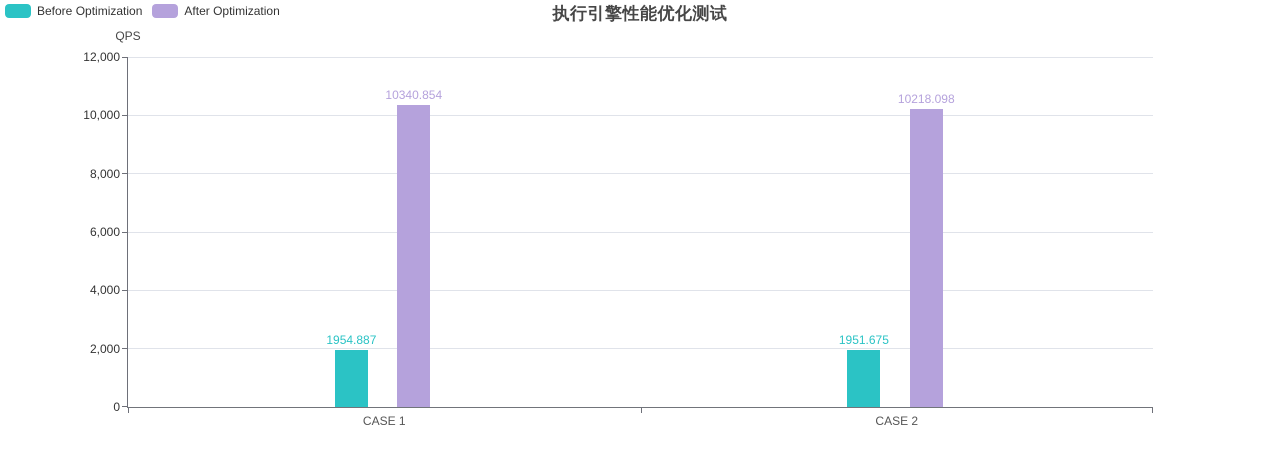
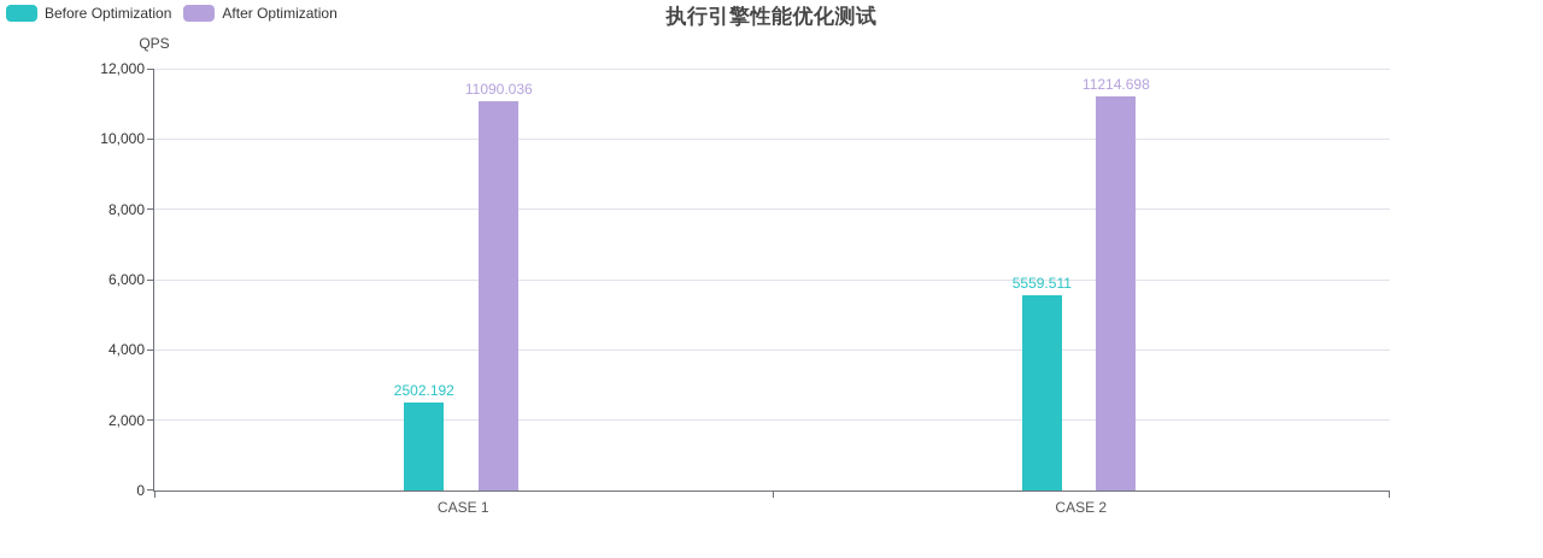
Before Optimization/CASE 1: 1954.887 -> 2502.192
After Optimization/CASE 1: 10340.854 -> 11090.036
Before Optimization/CASE 2: 1951.675 -> 5559.511
After Optimization/CASE 2: 10218.098 -> 11214.698
